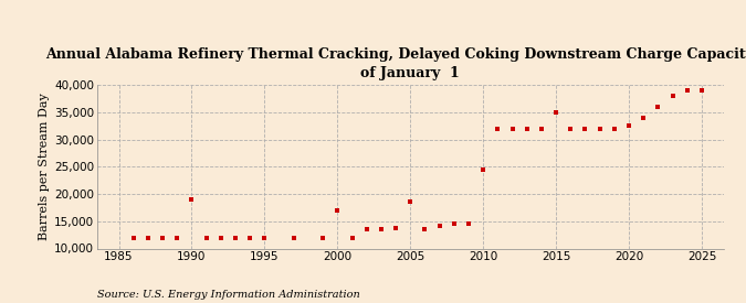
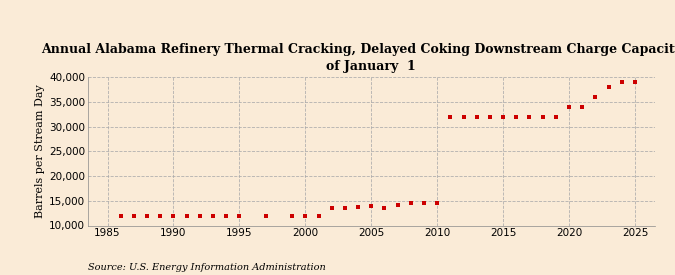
1990: 19,000 -> 12,000
2000: 17,000 -> 12,000
2005: 18,500 -> 14,000
2010: 24,500 -> 14,500
2015: 35,000 -> 32,000
2020: 32,500 -> 34,000
